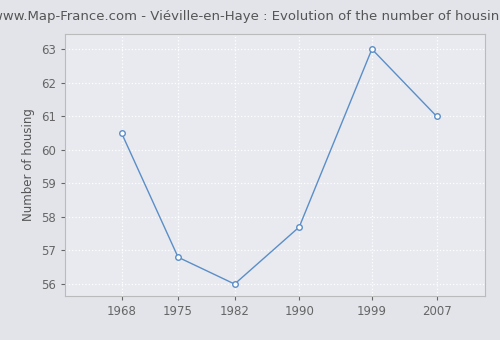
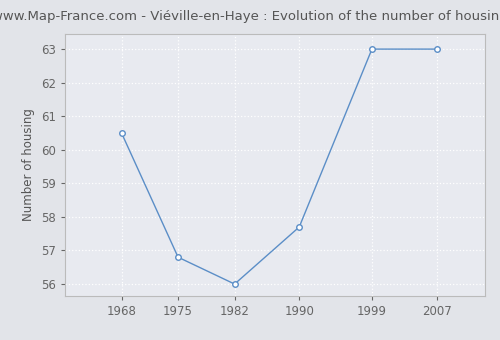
2007: 61.0 -> 63.0
